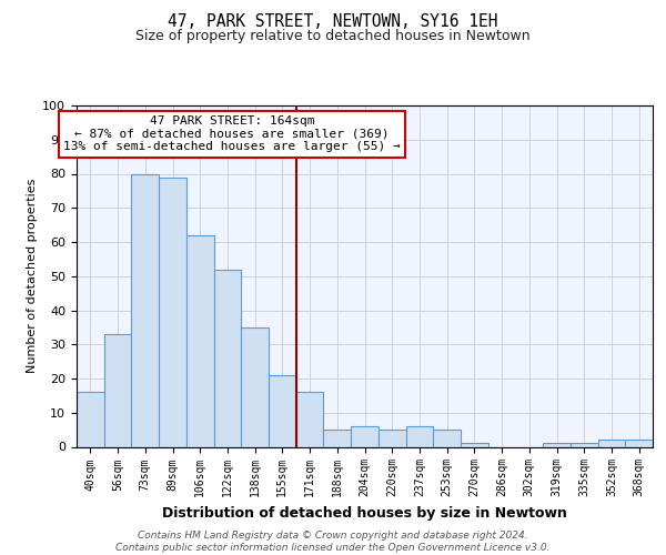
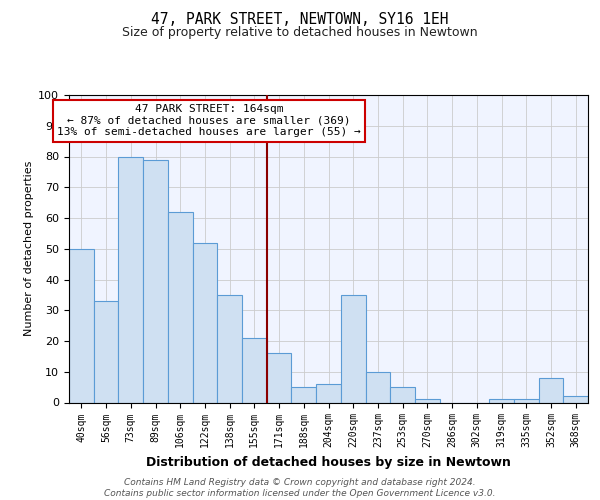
40sqm: 16 -> 50
220sqm: 5 -> 35
237sqm: 6 -> 10
352sqm: 2 -> 8
